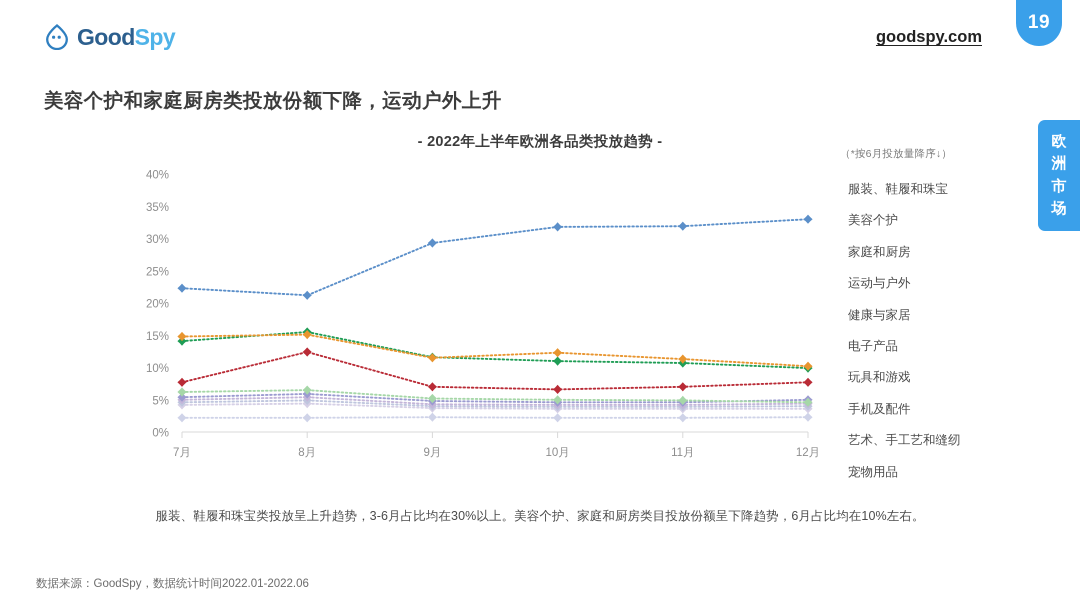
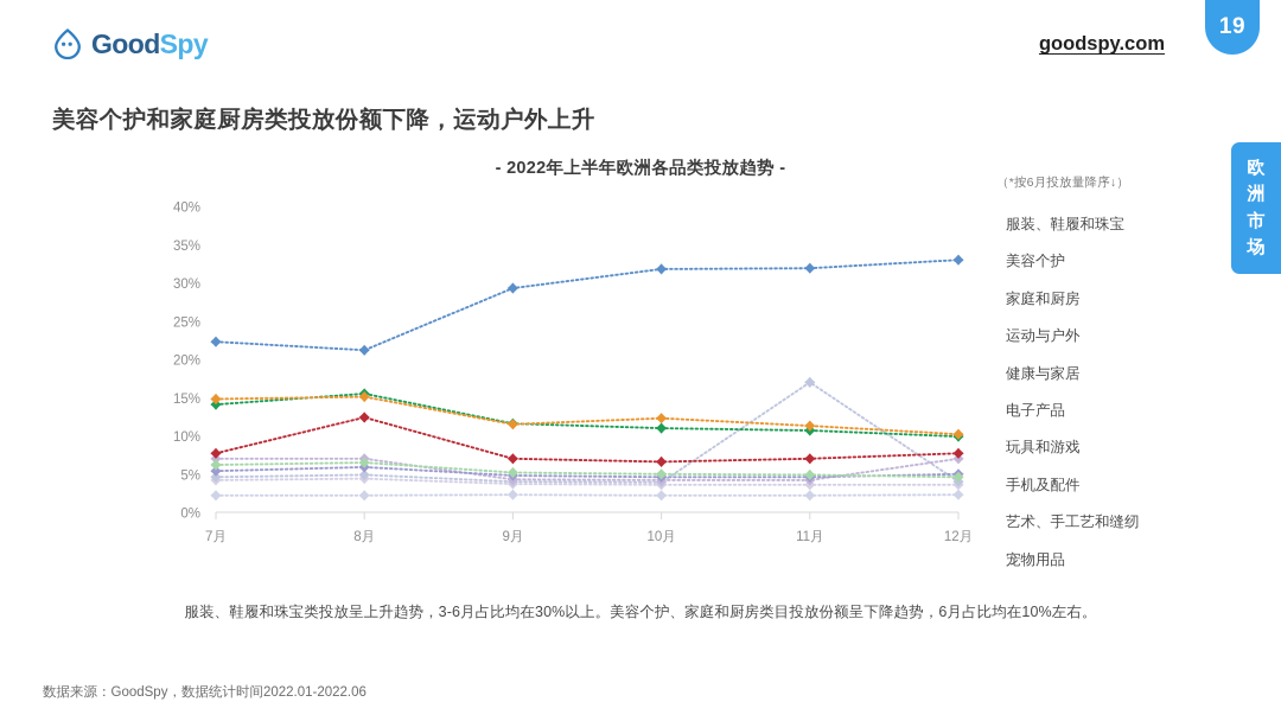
玩具和游戏/7月: 5% -> 7%
玩具和游戏/8月: 5% -> 7%
手机及配件/11月: 4% -> 17%
玩具和游戏/12月: 4% -> 7%
